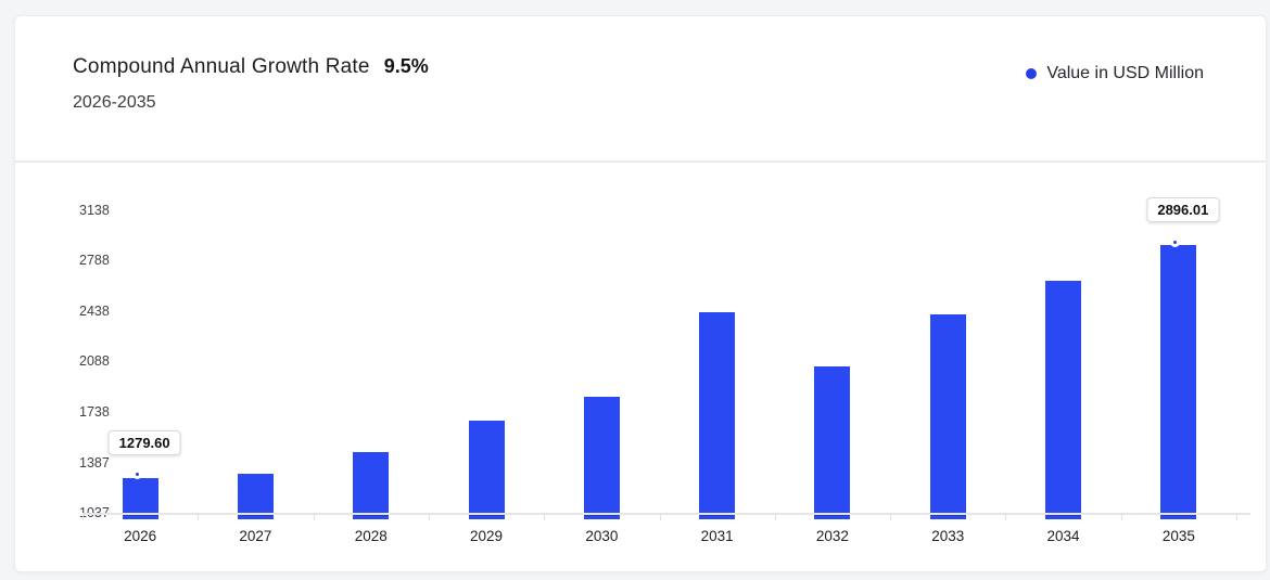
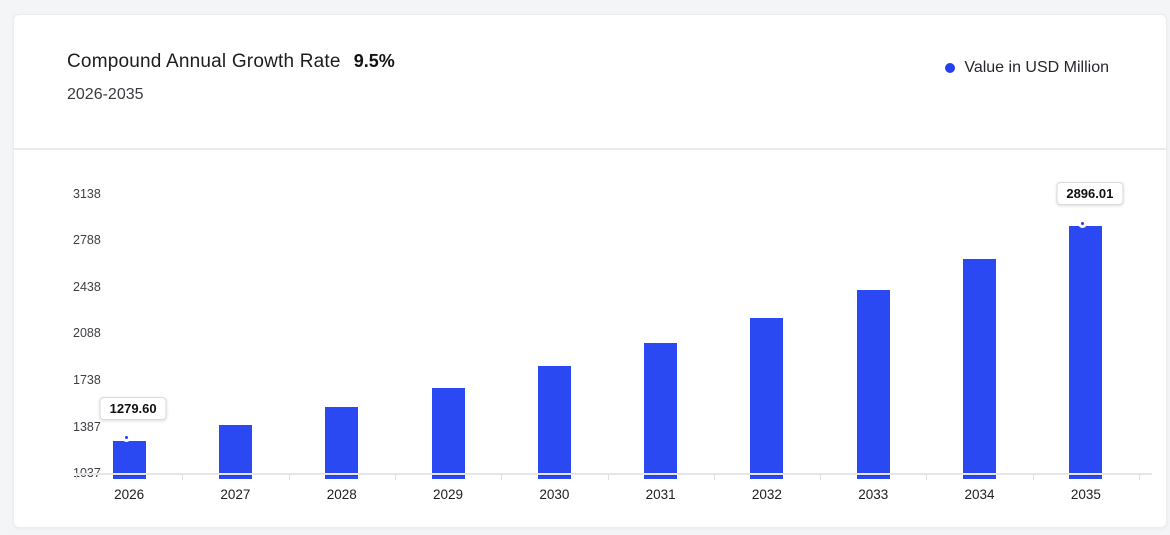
2027: 1310 -> 1400
2028: 1460 -> 1530
2031: 2430 -> 2010
2032: 2050 -> 2210
